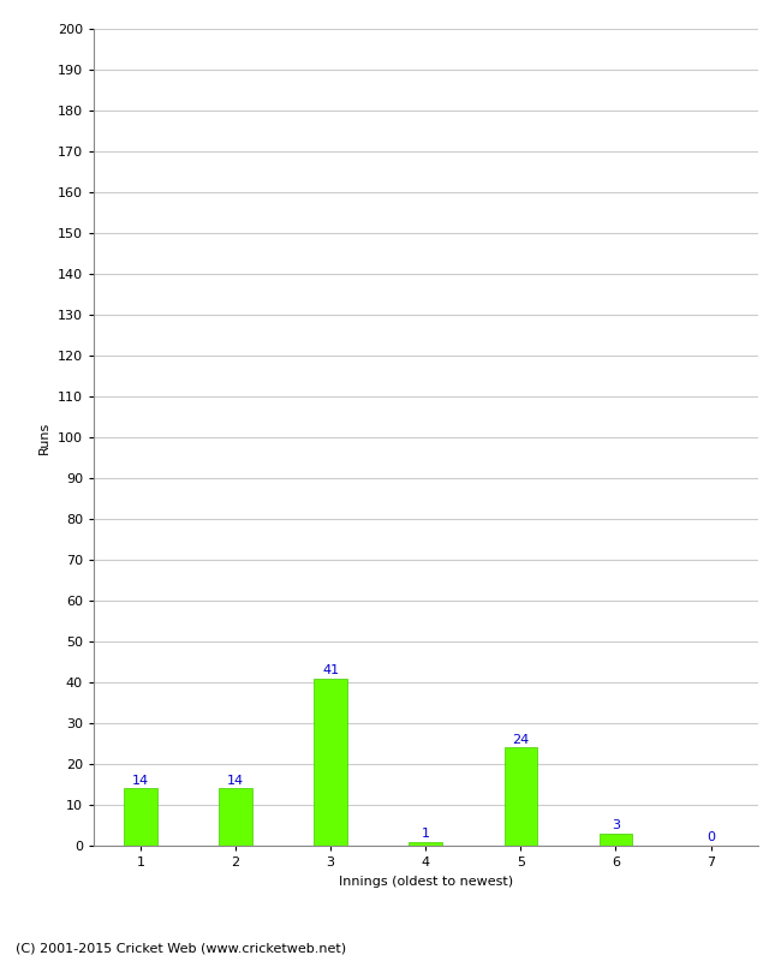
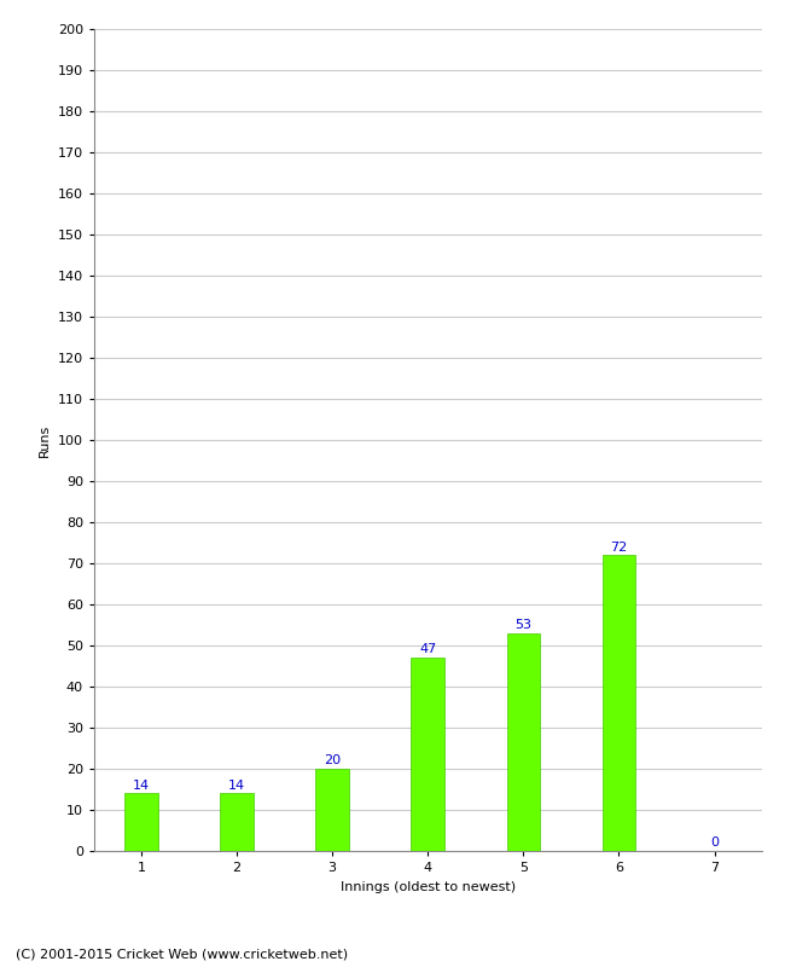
3: 41 -> 20
4: 1 -> 47
5: 24 -> 53
6: 3 -> 72
